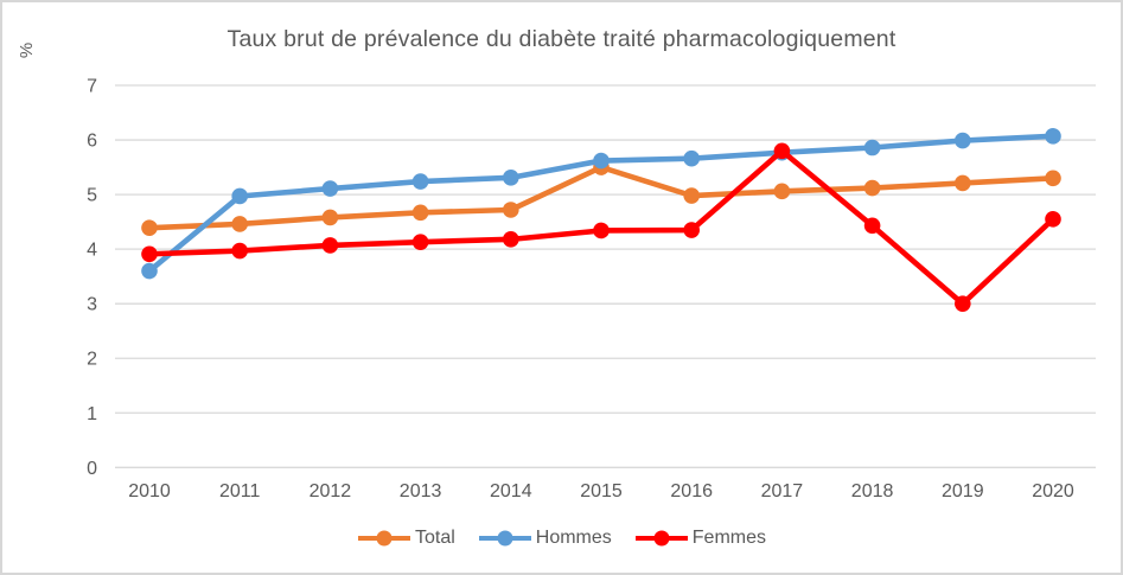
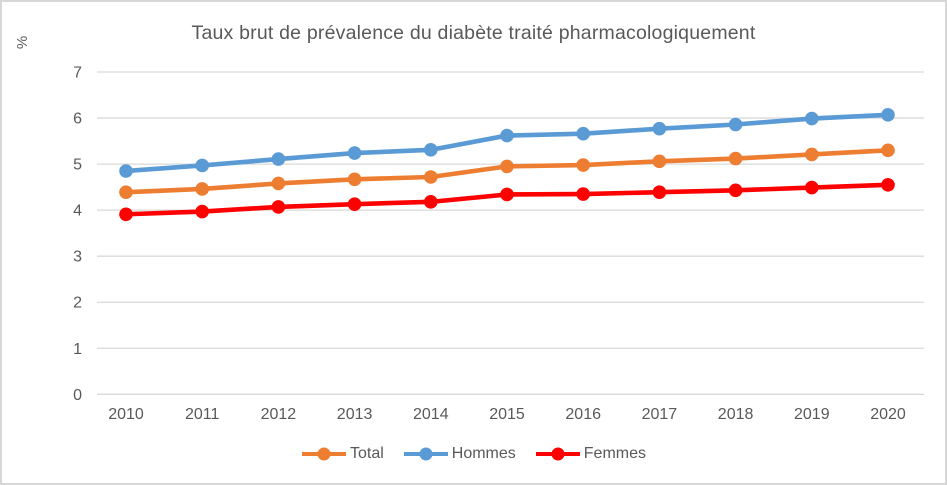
Hommes/2010: 3.6 -> 4.8
Total/2015: 5.5 -> 5.0
Femmes/2017: 5.8 -> 4.4
Femmes/2019: 3.0 -> 4.5
